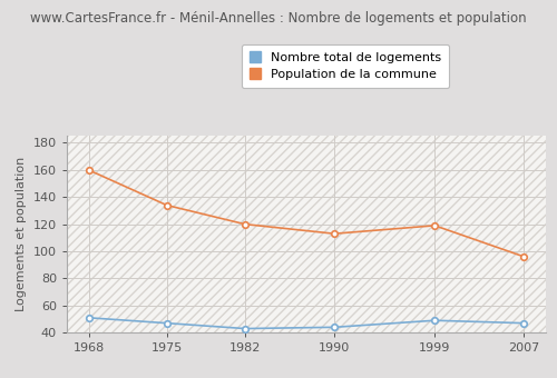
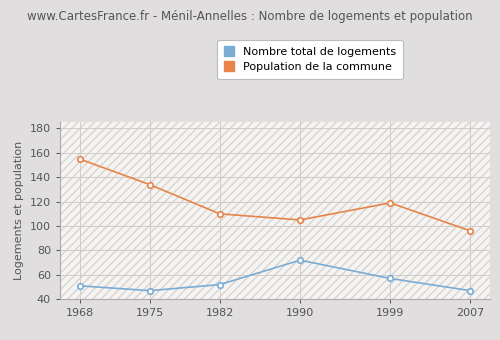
Population de la commune/1968: 160 -> 155
Nombre total de logements/1982: 43 -> 52
Population de la commune/1982: 120 -> 110
Nombre total de logements/1990: 44 -> 72
Population de la commune/1990: 113 -> 105
Nombre total de logements/1999: 49 -> 57
